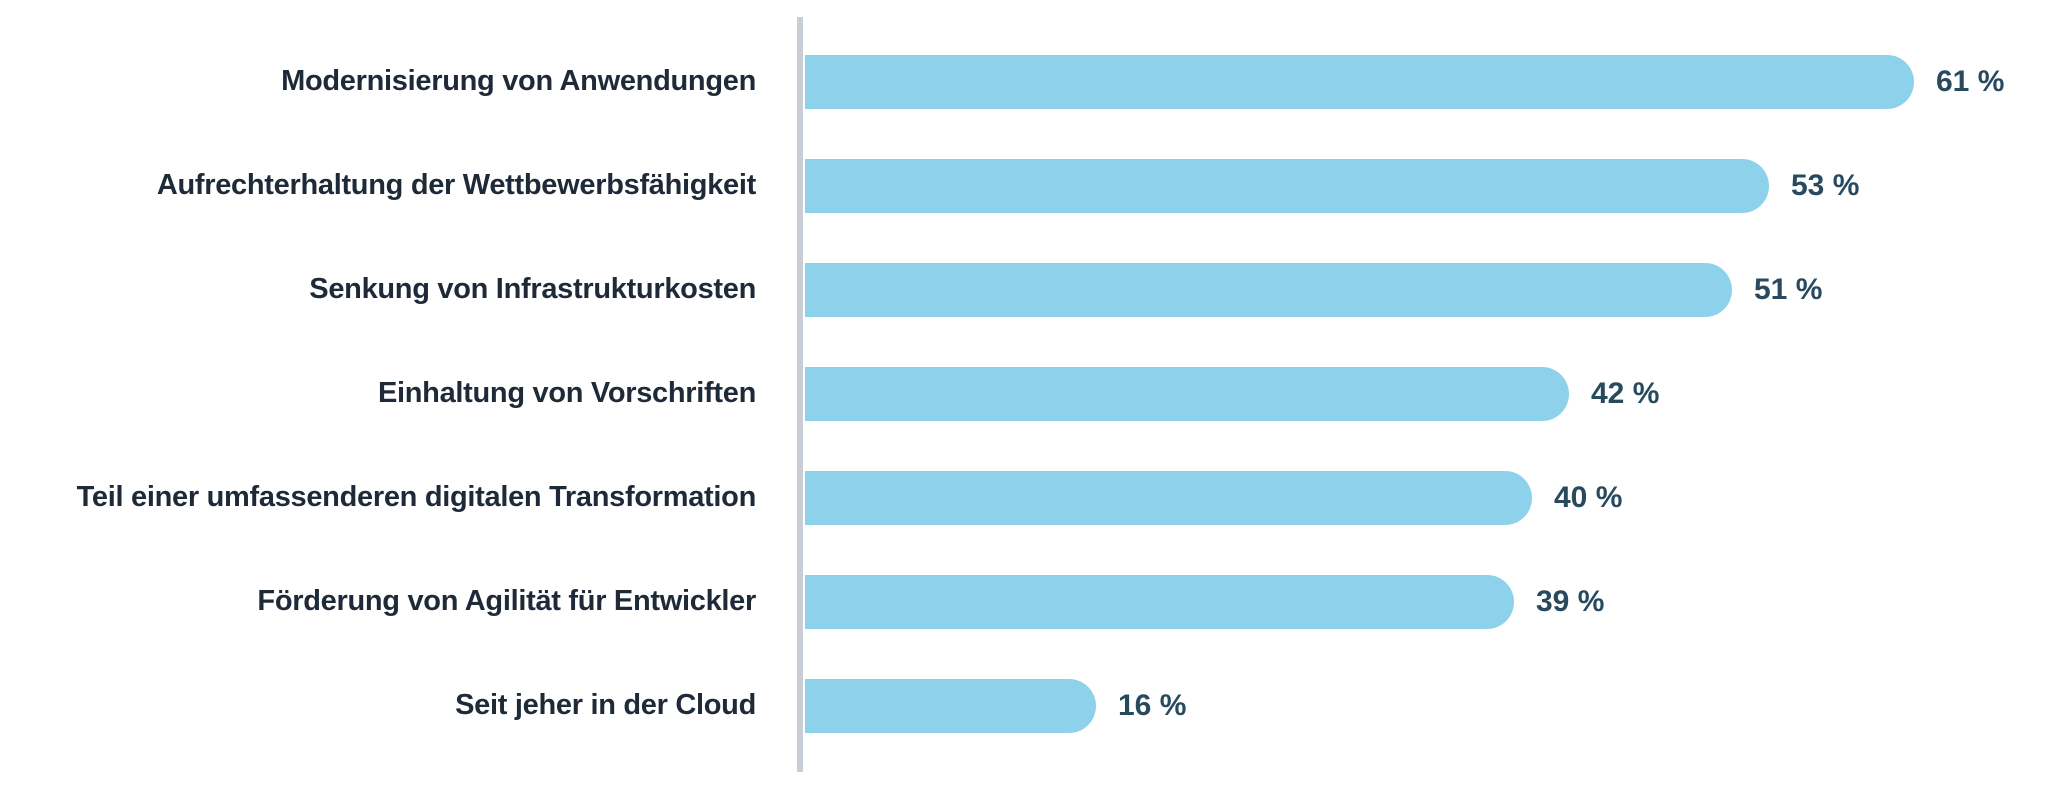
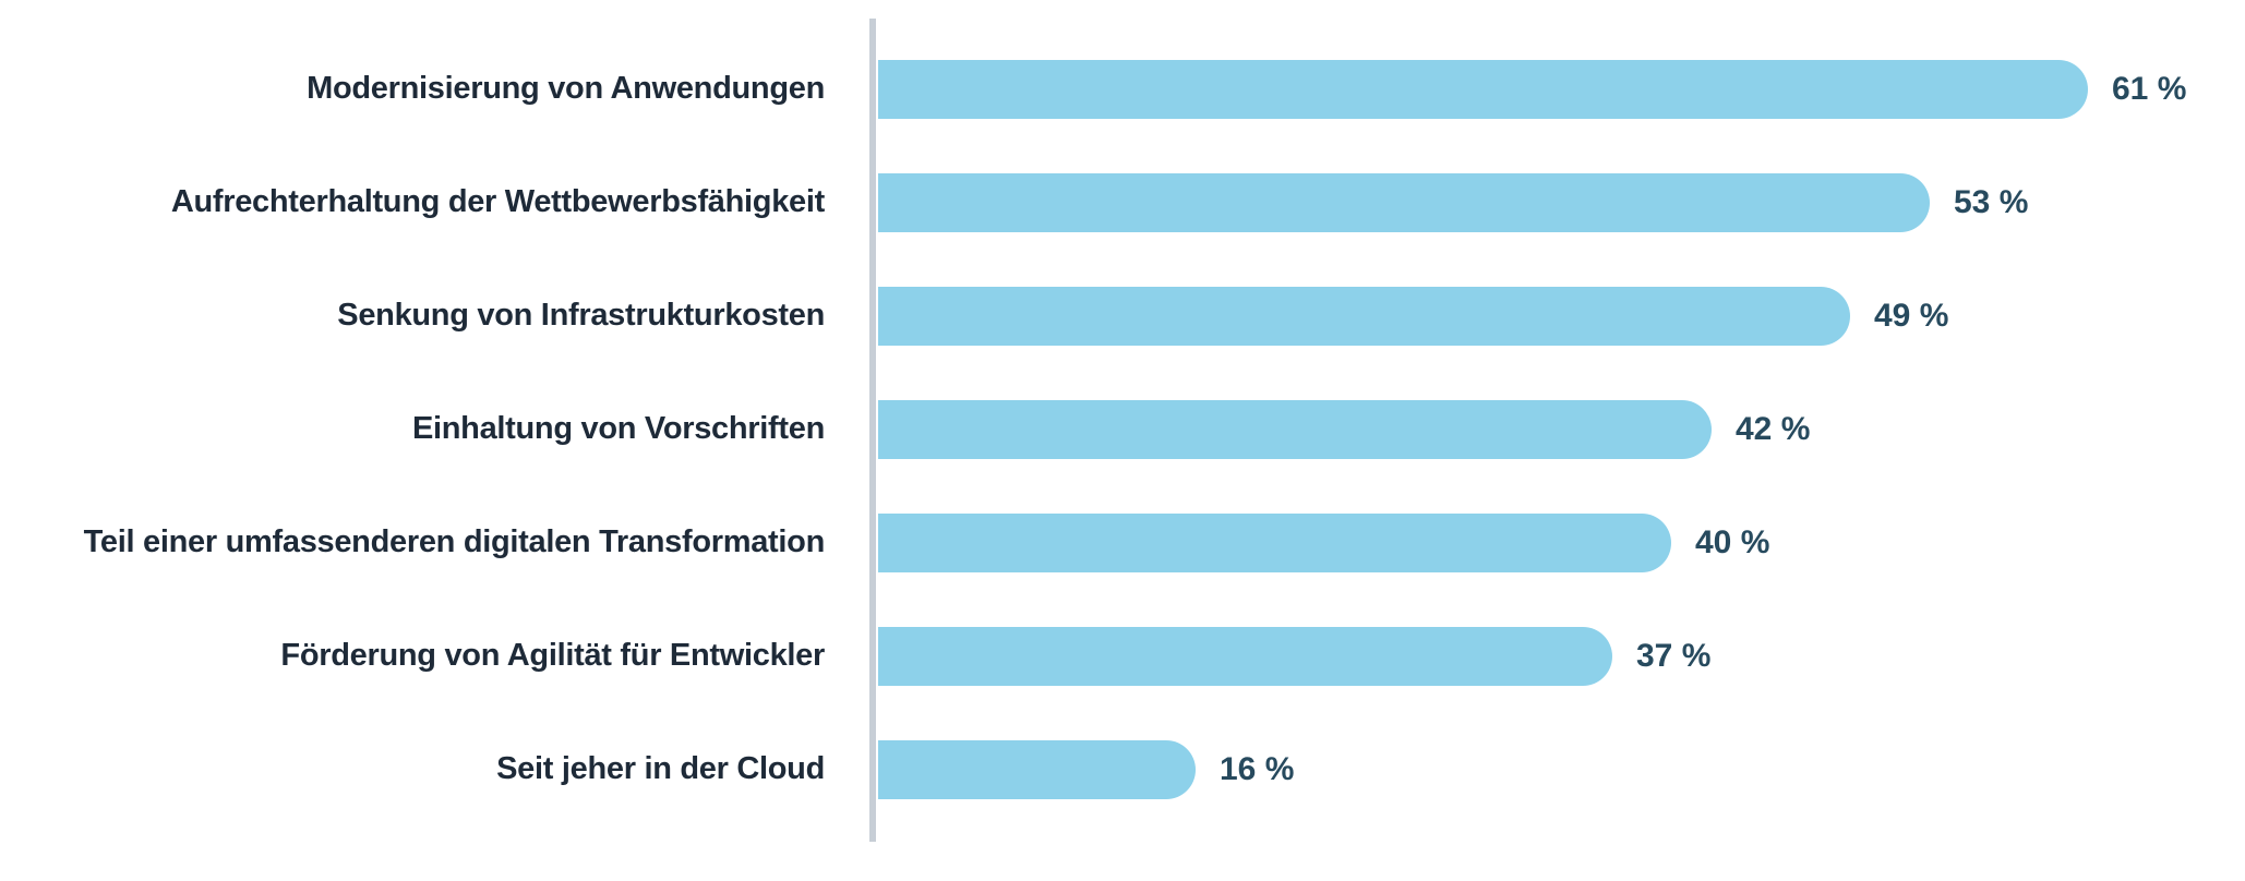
Senkung von Infrastrukturkosten: 51 -> 49
Förderung von Agilität für Entwickler: 39 -> 37
